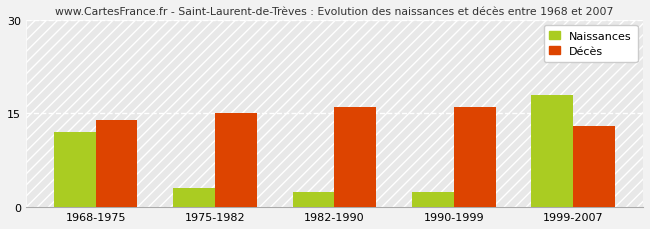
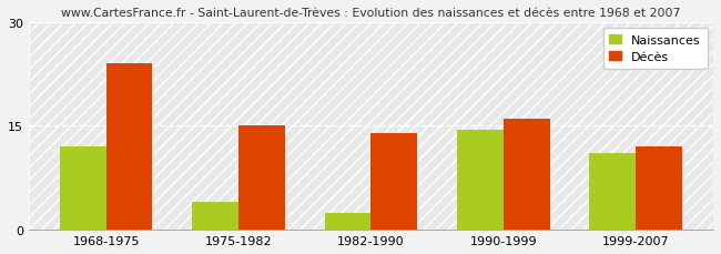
Décès/1968-1975: 14 -> 24
Naissances/1975-1982: 3.0 -> 4.0
Décès/1982-1990: 16 -> 14
Naissances/1990-1999: 2.5 -> 14.4
Naissances/1999-2007: 18.0 -> 11.0
Décès/1999-2007: 13 -> 12
